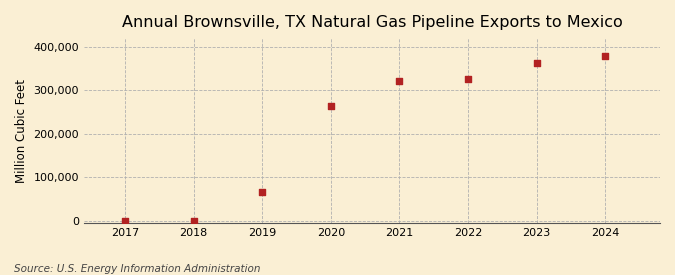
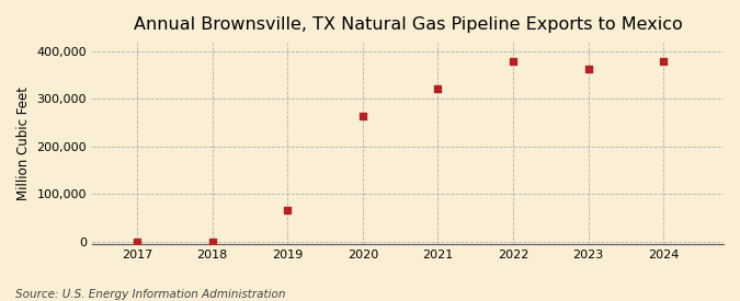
2022: 325,000 -> 380,000
